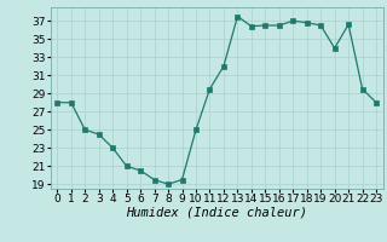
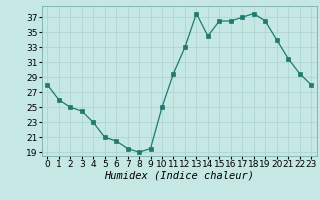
1: 28.0 -> 26.0
12: 32.0 -> 33.0
14: 36.4 -> 34.5
18: 36.8 -> 37.5
21: 36.6 -> 31.5
